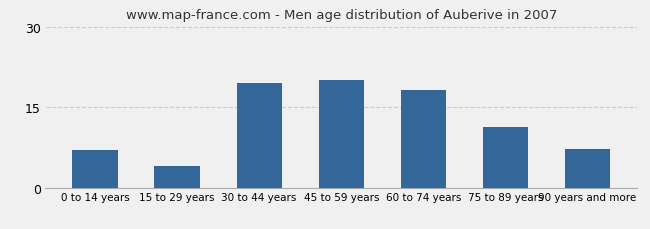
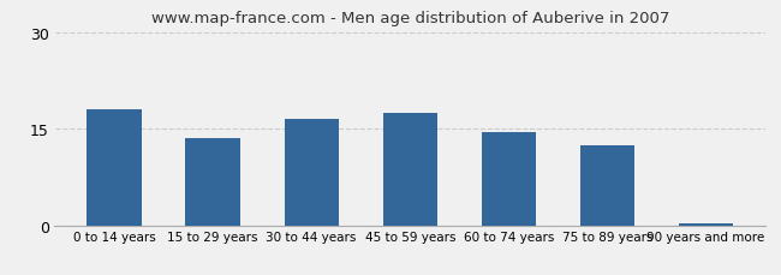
0 to 14 years: 7.0 -> 18.0
15 to 29 years: 4.0 -> 13.5
30 to 44 years: 19.4 -> 16.5
45 to 59 years: 20.0 -> 17.5
60 to 74 years: 18.2 -> 14.5
75 to 89 years: 11.2 -> 12.5
90 years and more: 7.2 -> 0.3
